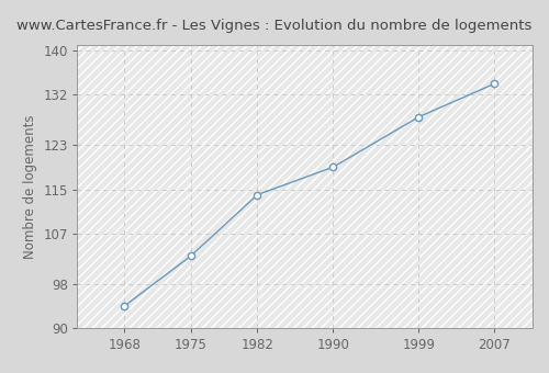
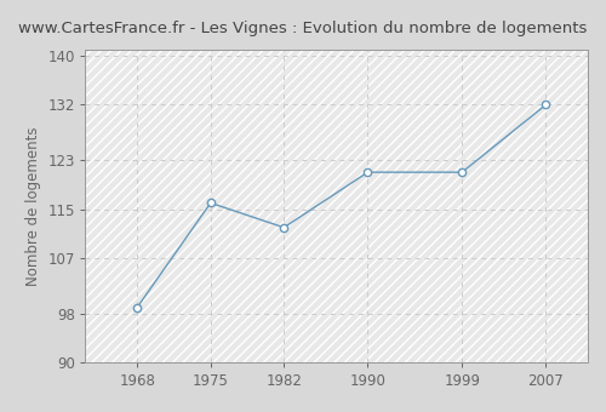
1968: 94 -> 99
1975: 103 -> 116
1982: 114 -> 112
1990: 119 -> 121
1999: 128 -> 121
2007: 134 -> 132
